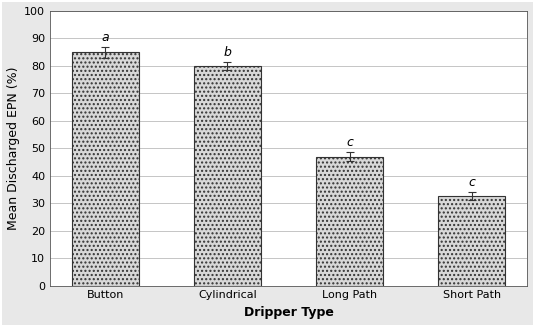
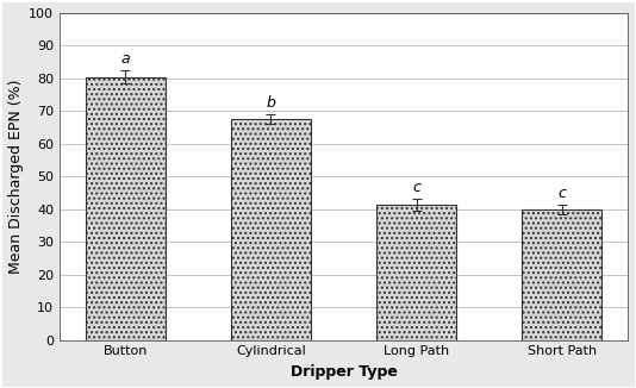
Button: 85.0 -> 80.5
Cylindrical: 80.0 -> 67.5
Long Path: 47.0 -> 41.5
Short Path: 32.5 -> 40.0
